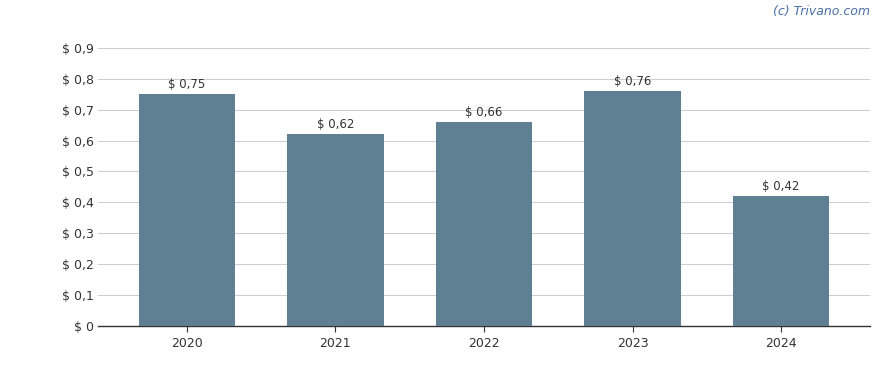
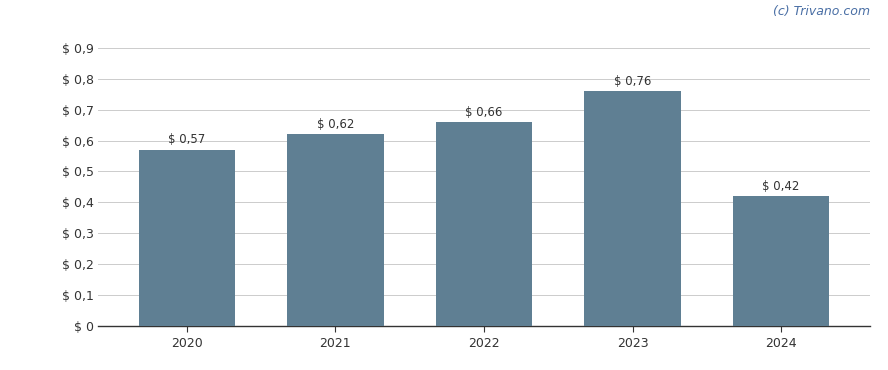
2020: 0,75 -> 0,57
